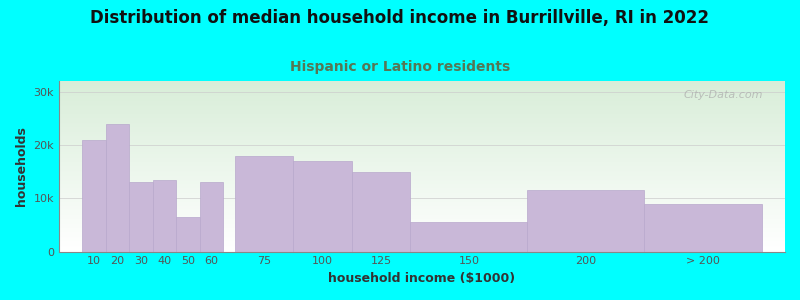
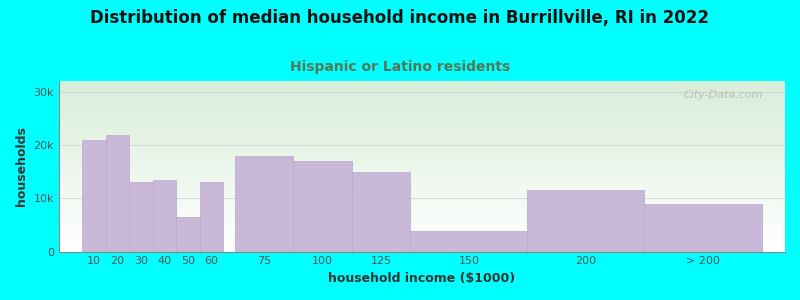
20: 24.0k -> 21.8k
150: 5.5k -> 3.8k
